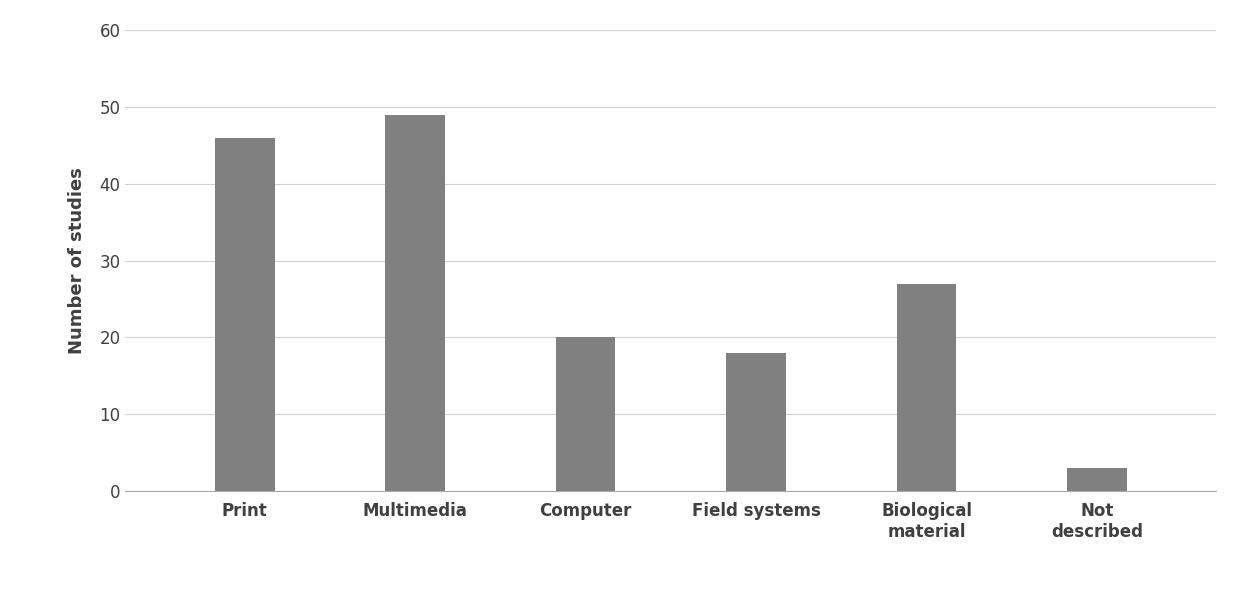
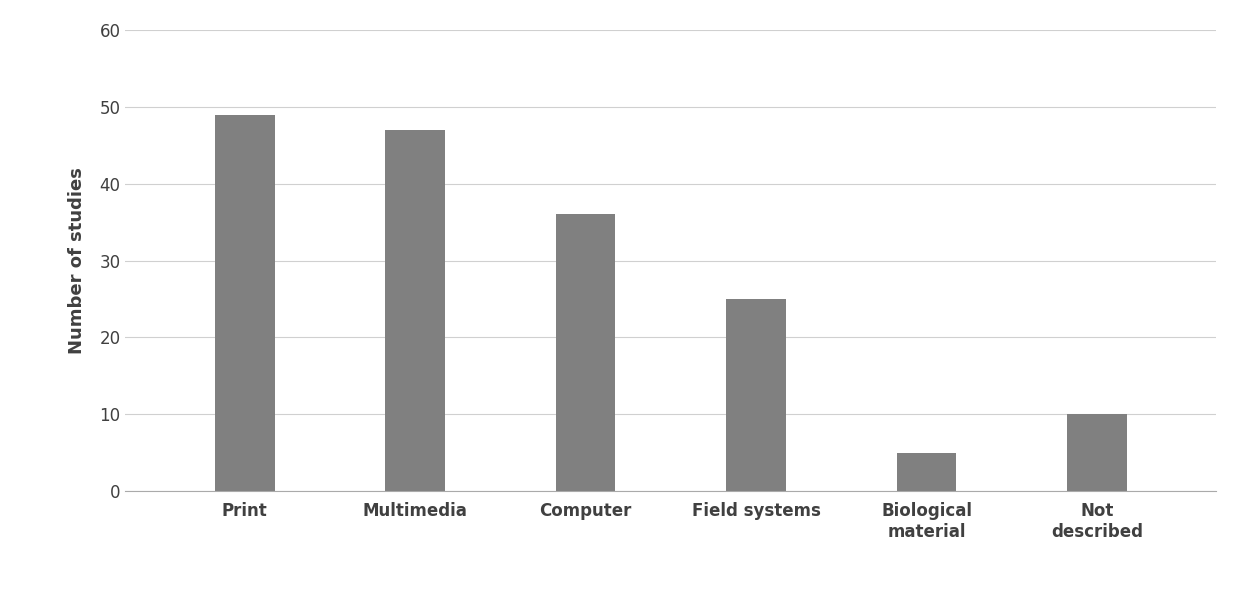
Print: 46 -> 49
Multimedia: 49 -> 47
Computer: 20 -> 36
Field systems: 18 -> 25
Biological material: 27 -> 5
Not described: 3 -> 10
